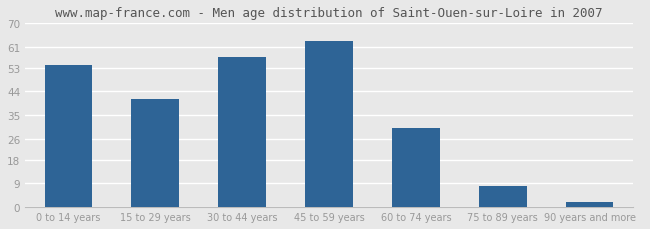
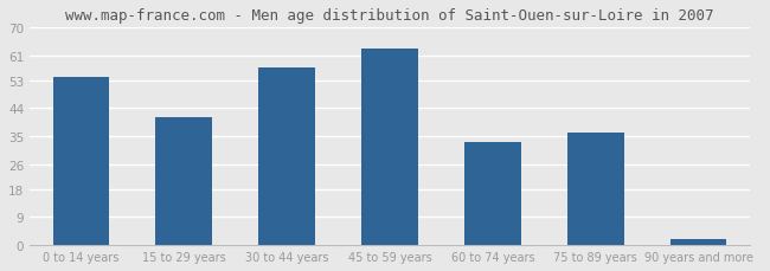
60 to 74 years: 30 -> 33
75 to 89 years: 8 -> 36
